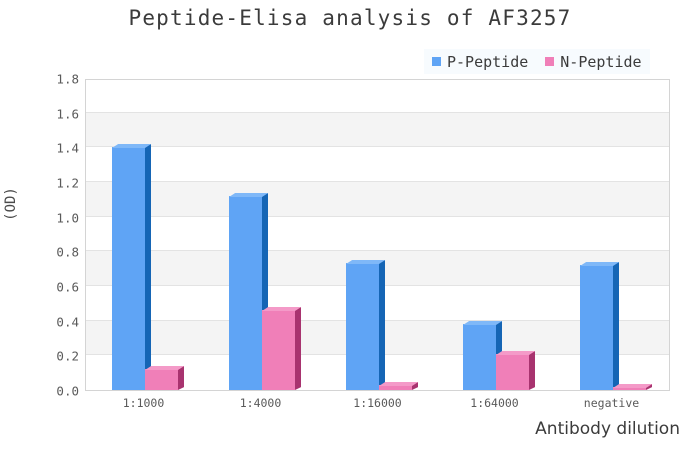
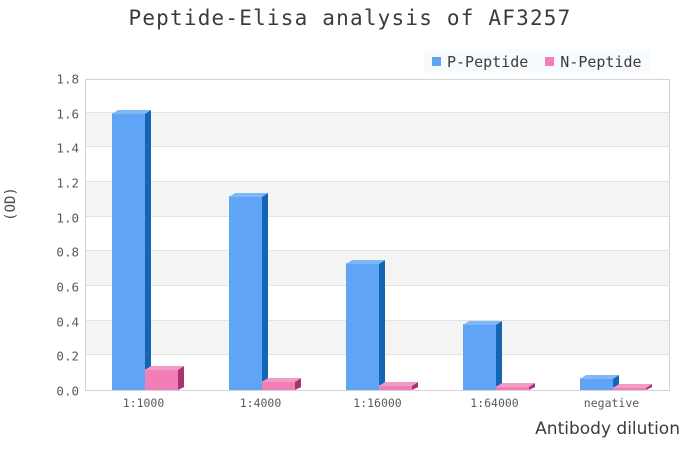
P-Peptide/1:1000: 1.40 -> 1.60
N-Peptide/1:4000: 0.46 -> 0.05
N-Peptide/1:64000: 0.21 -> 0.03
P-Peptide/negative: 0.72 -> 0.07
